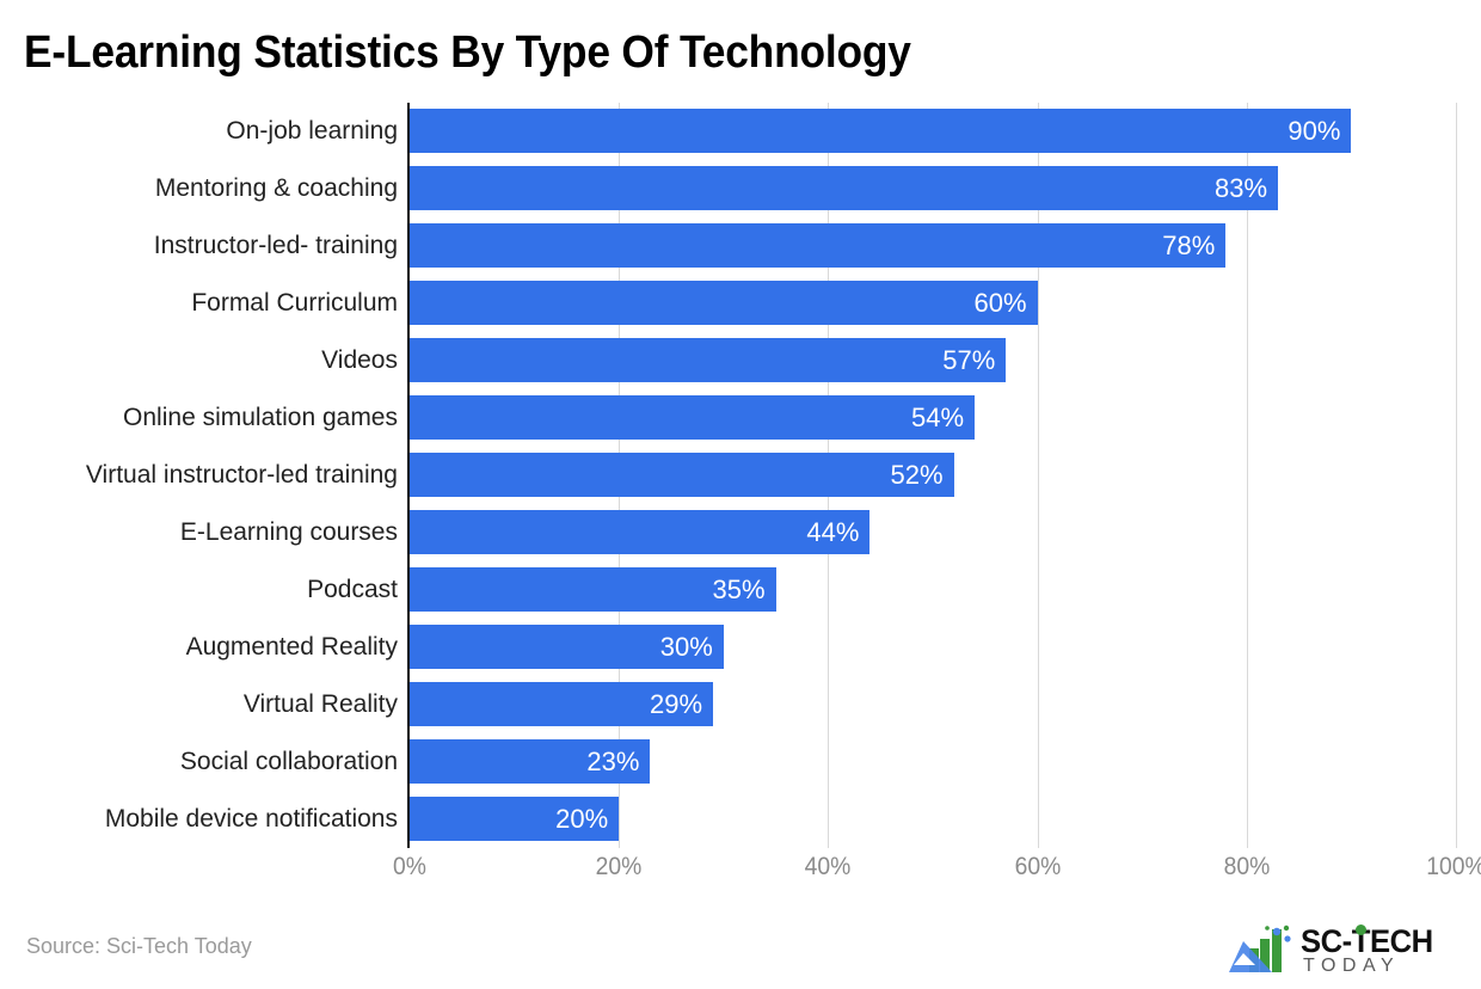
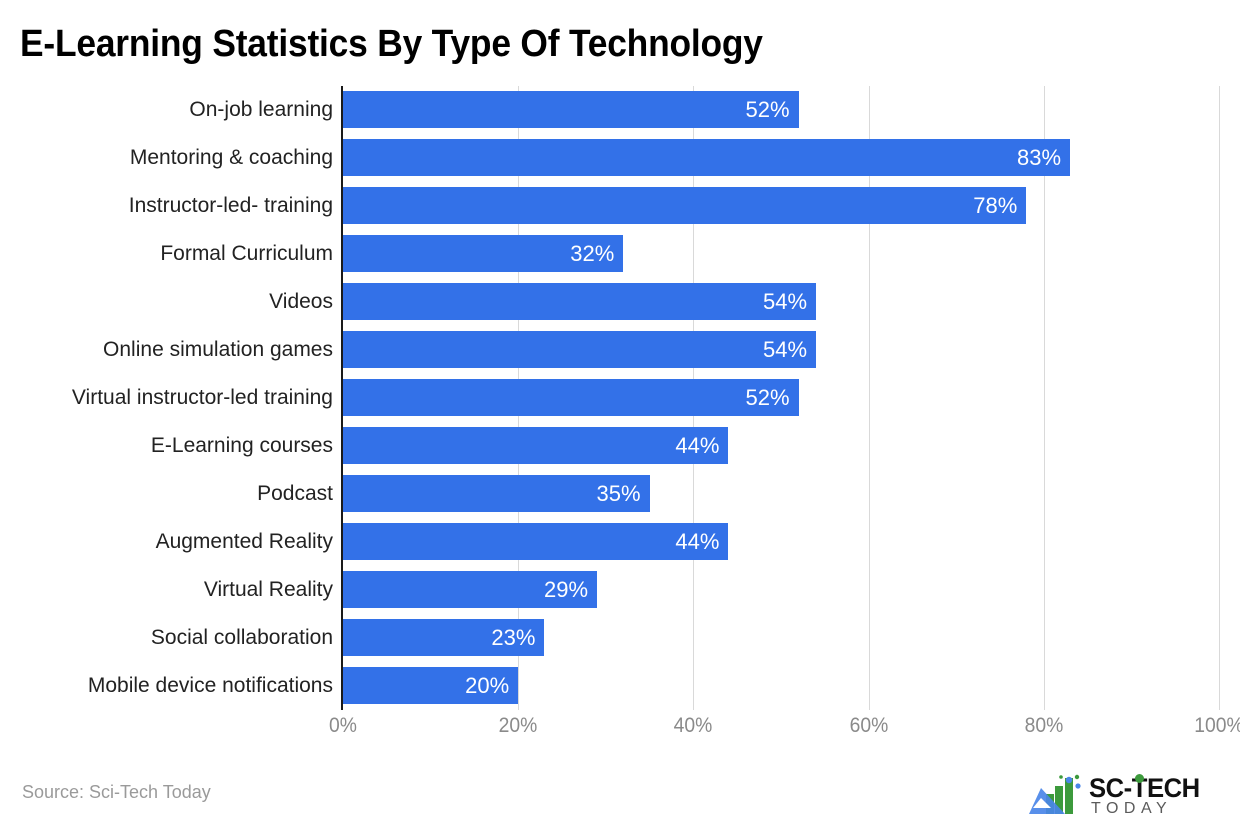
On-job learning: 90% -> 52%
Formal Curriculum: 60% -> 32%
Videos: 57% -> 54%
Augmented Reality: 30% -> 44%
